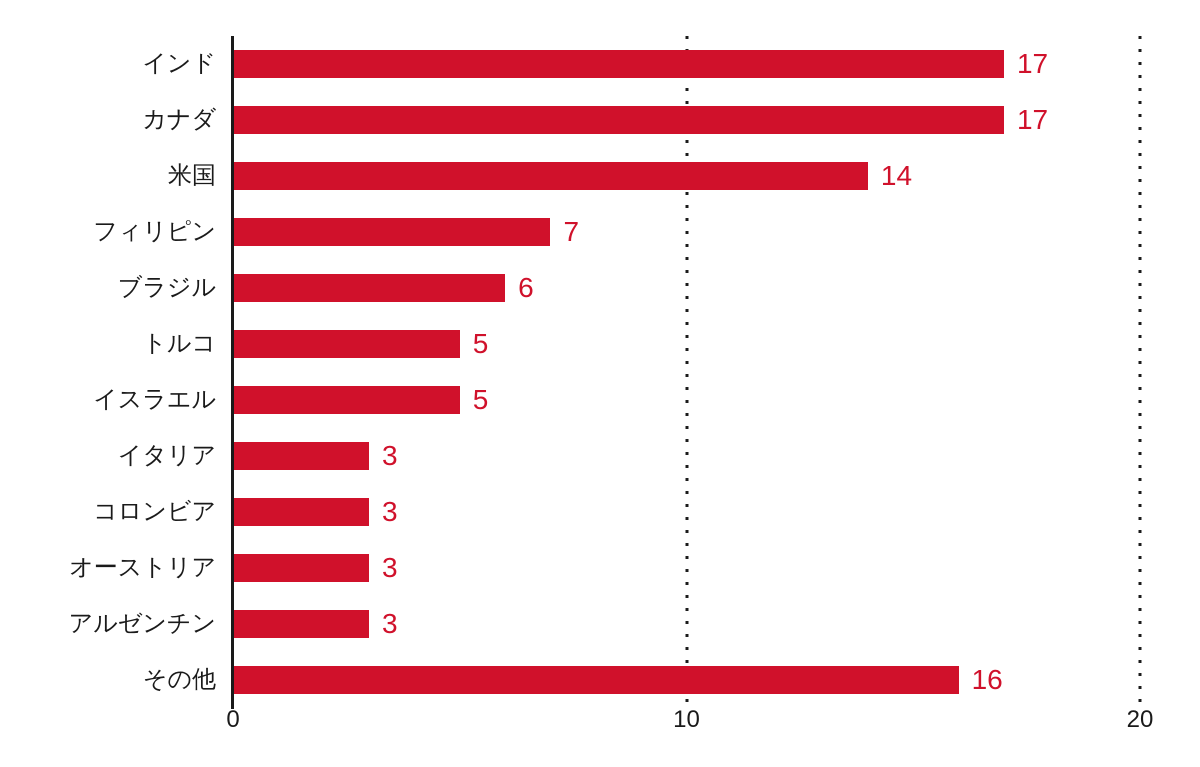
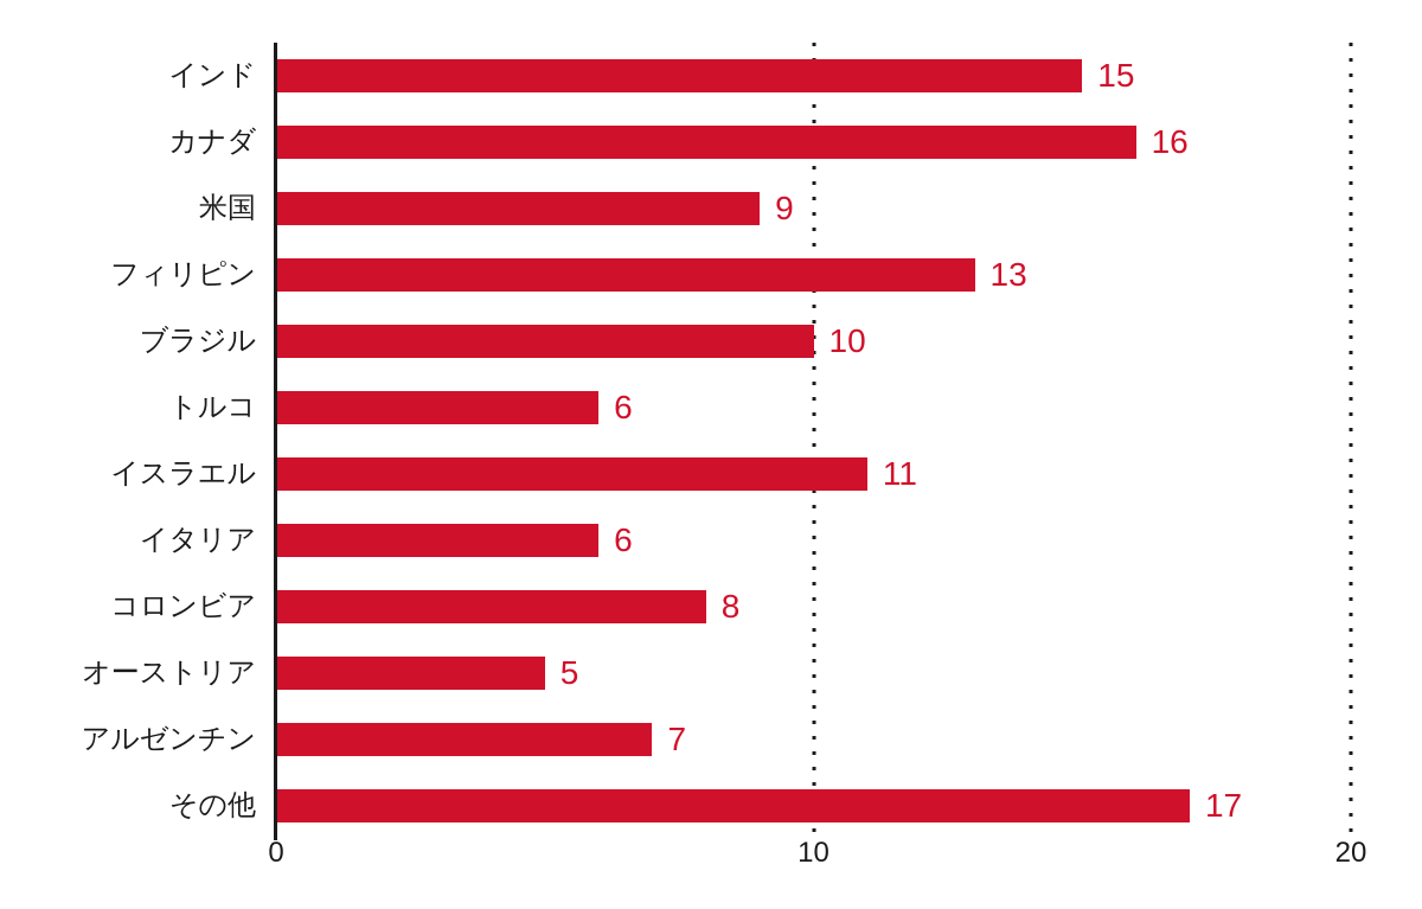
インド: 17 -> 15
カナダ: 17 -> 16
米国: 14 -> 9
フィリピン: 7 -> 13
ブラジル: 6 -> 10
トルコ: 5 -> 6
イスラエル: 5 -> 11
イタリア: 3 -> 6
コロンビア: 3 -> 8
オーストリア: 3 -> 5
アルゼンチン: 3 -> 7
その他: 16 -> 17
